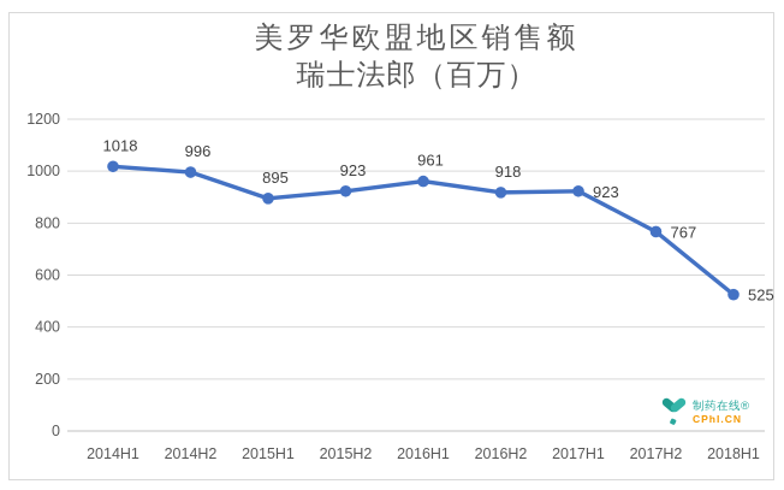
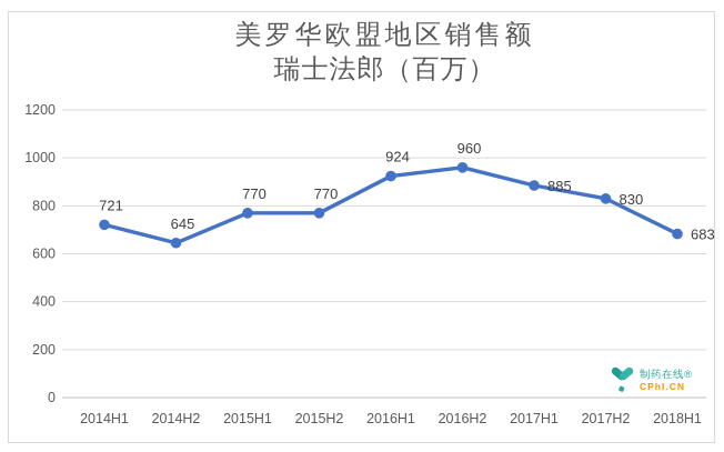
2014H1: 1018 -> 721
2014H2: 996 -> 645
2015H1: 895 -> 770
2015H2: 923 -> 770
2016H1: 961 -> 924
2016H2: 918 -> 960
2017H1: 923 -> 885
2017H2: 767 -> 830
2018H1: 525 -> 683
